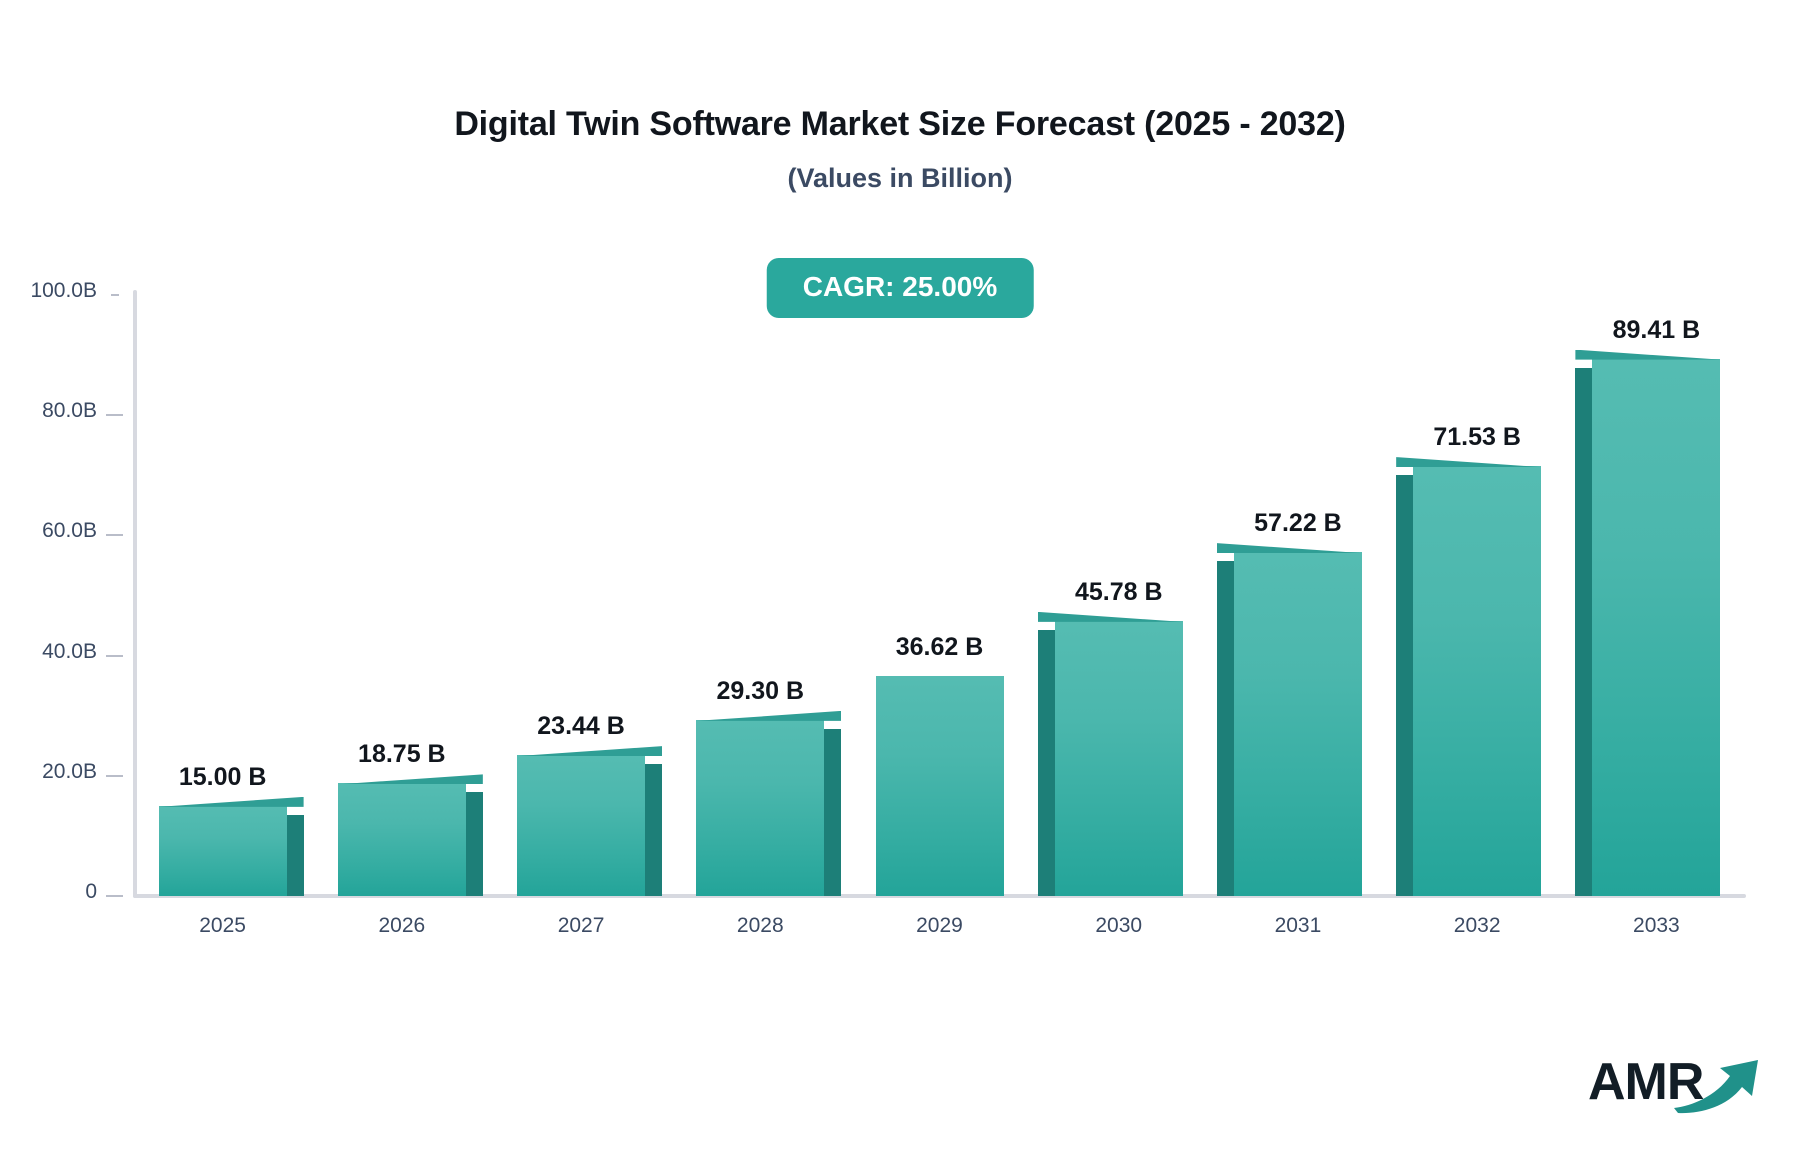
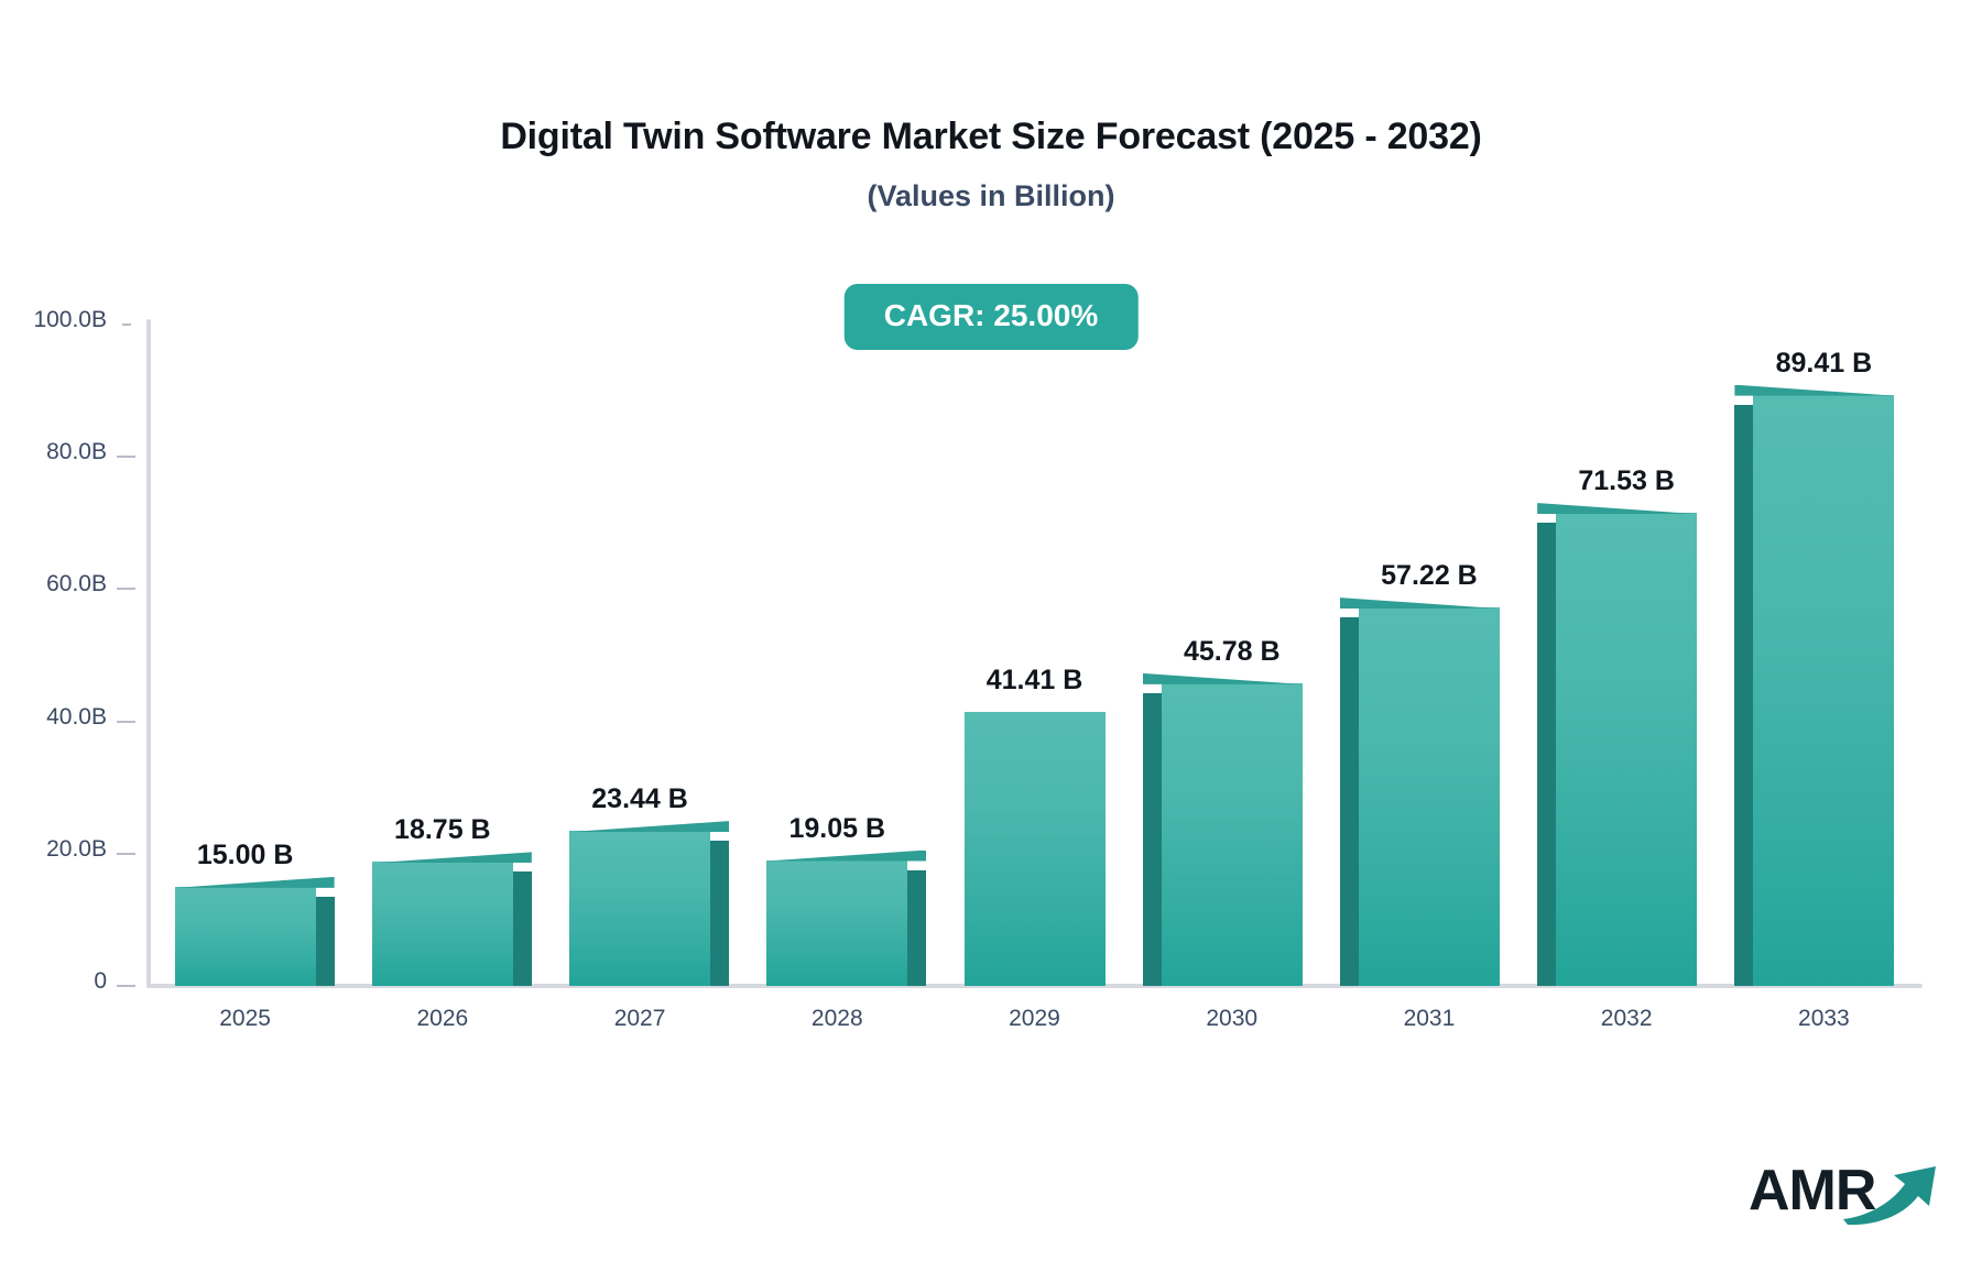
2028: 29.30 -> 19.05
2029: 36.62 -> 41.41
